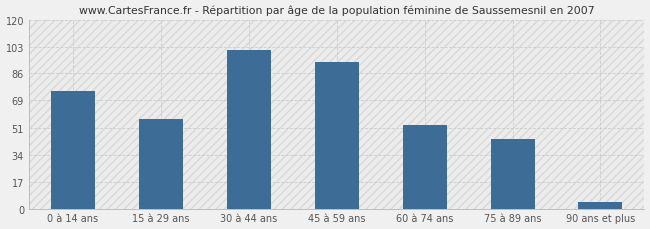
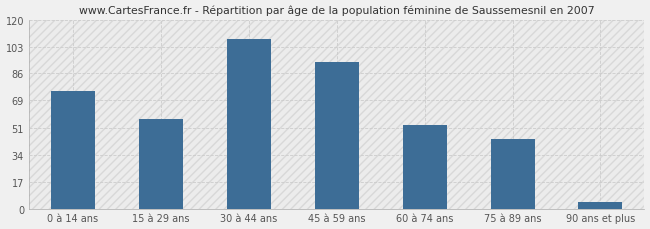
30 à 44 ans: 101 -> 108
